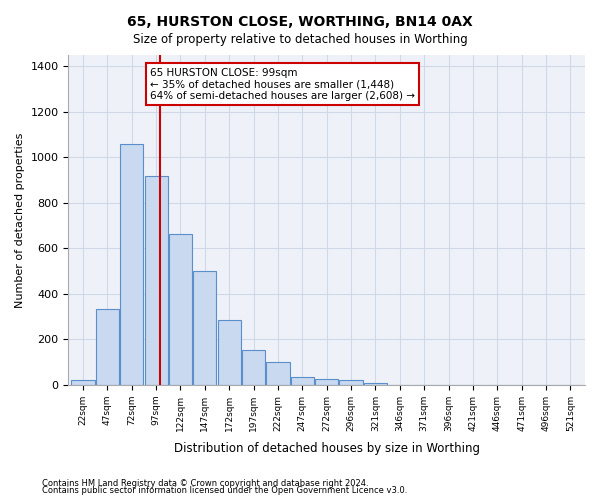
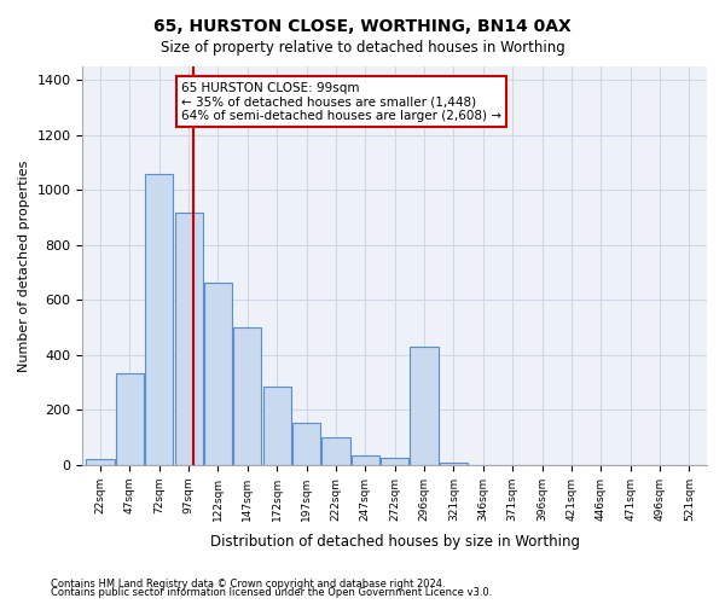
296sqm: 20 -> 430
